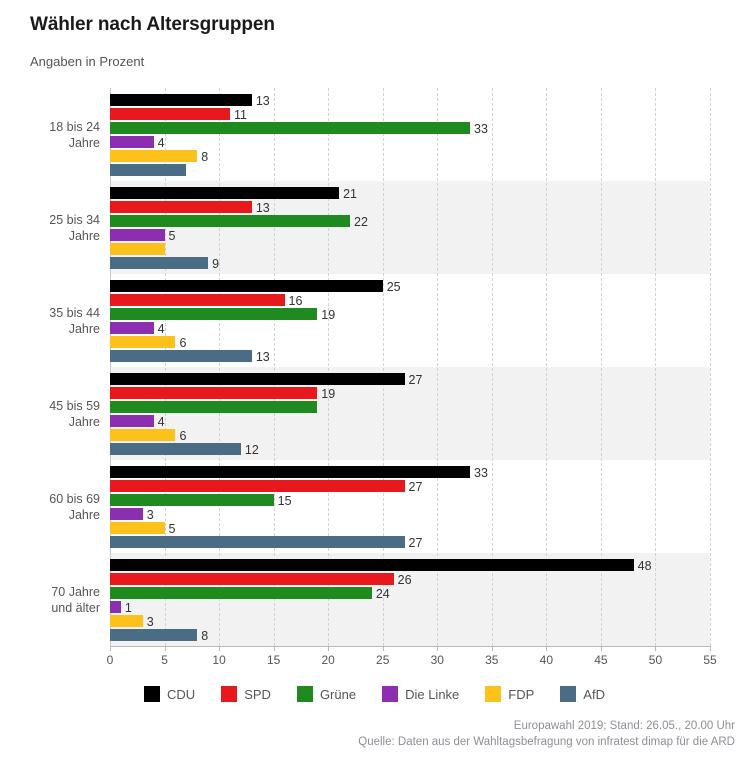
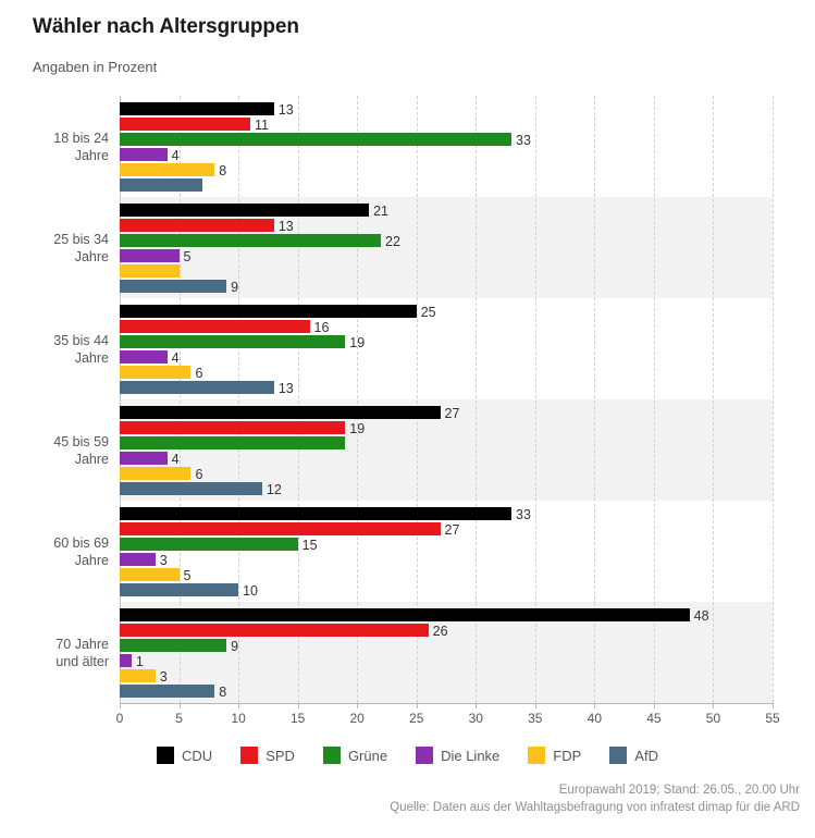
AfD/60 bis 69 Jahre: 27 -> 10
Grüne/70 Jahre und älter: 24 -> 9
